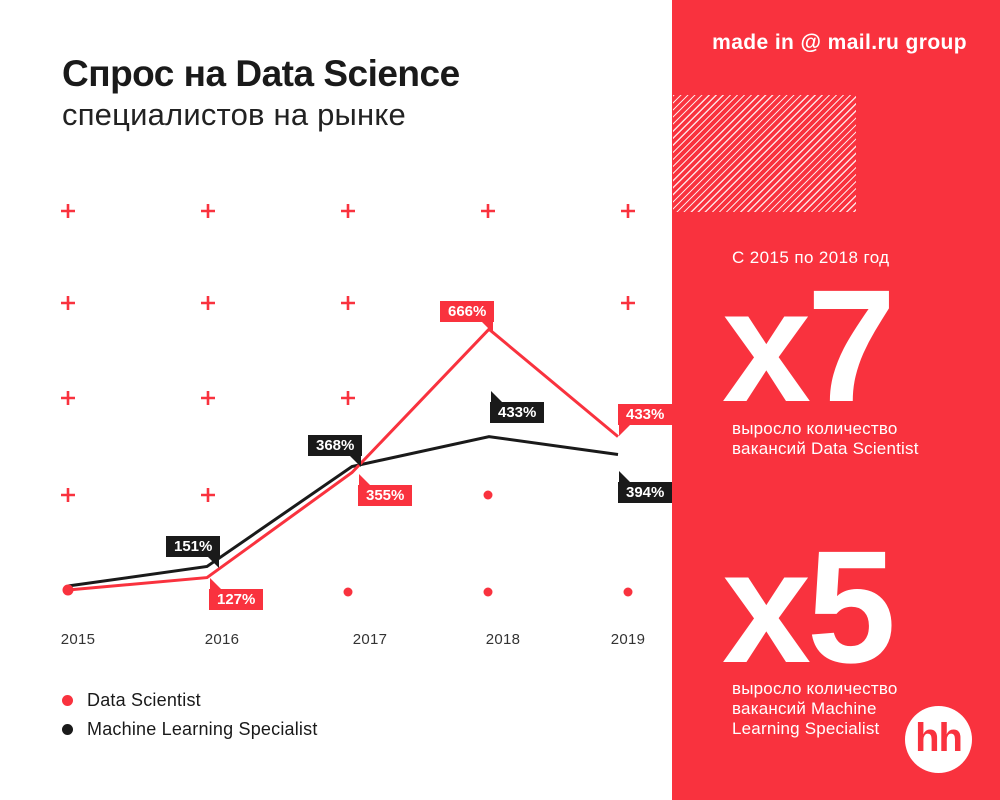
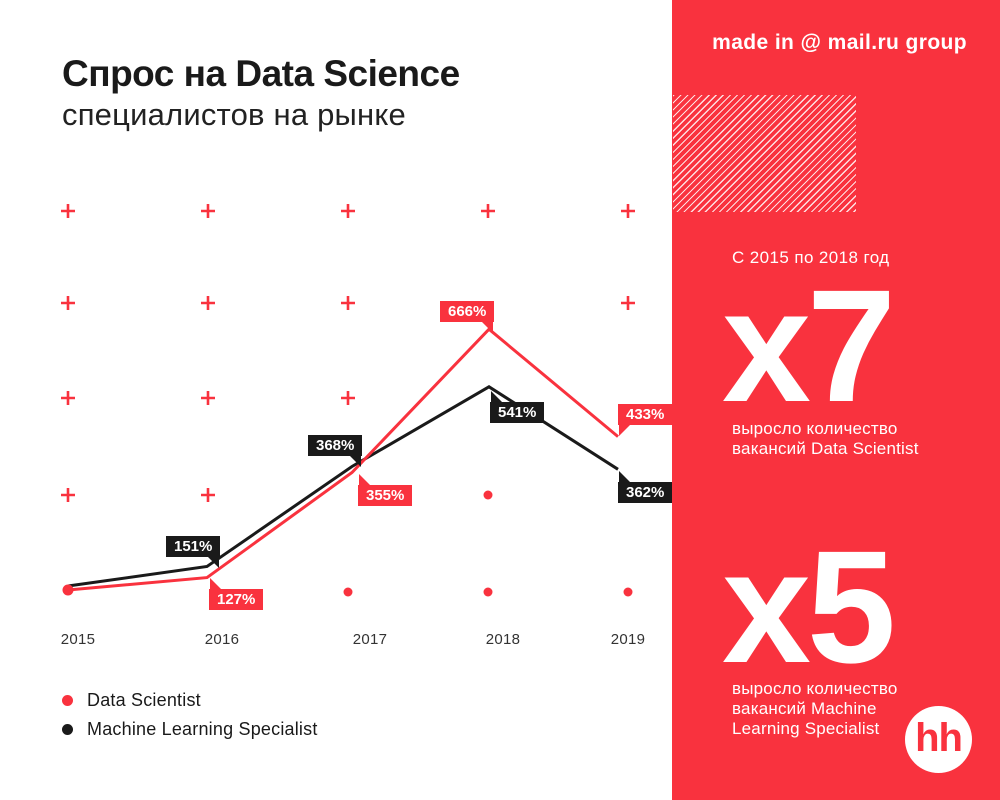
Machine Learning Specialist/2018: 433% -> 541%
Machine Learning Specialist/2019: 394% -> 362%
